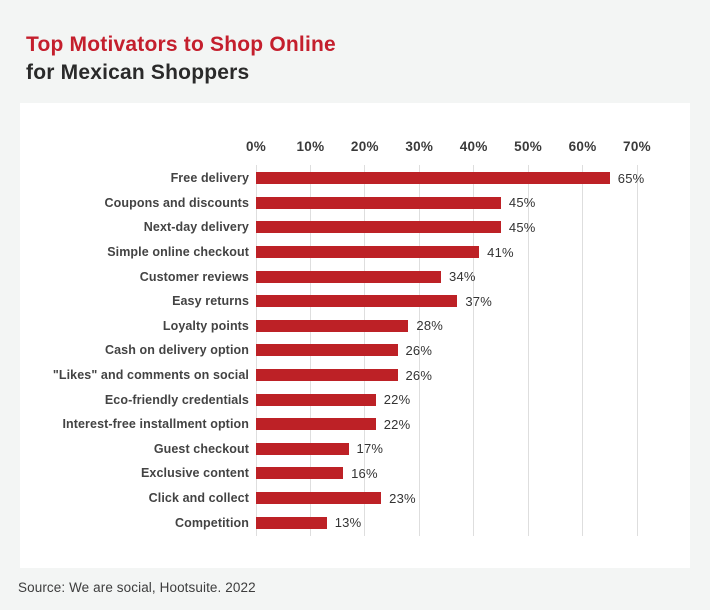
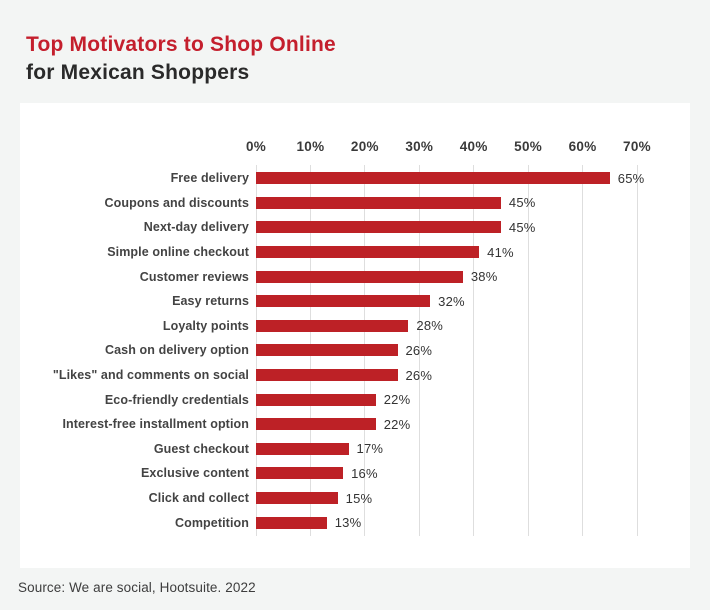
Customer reviews: 34% -> 38%
Easy returns: 37% -> 32%
Click and collect: 23% -> 15%
